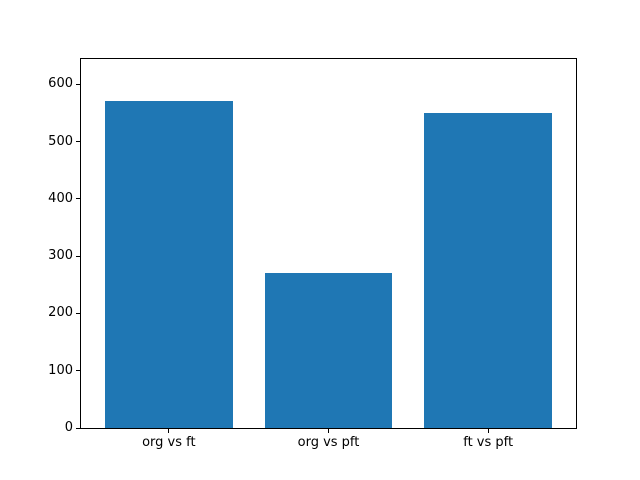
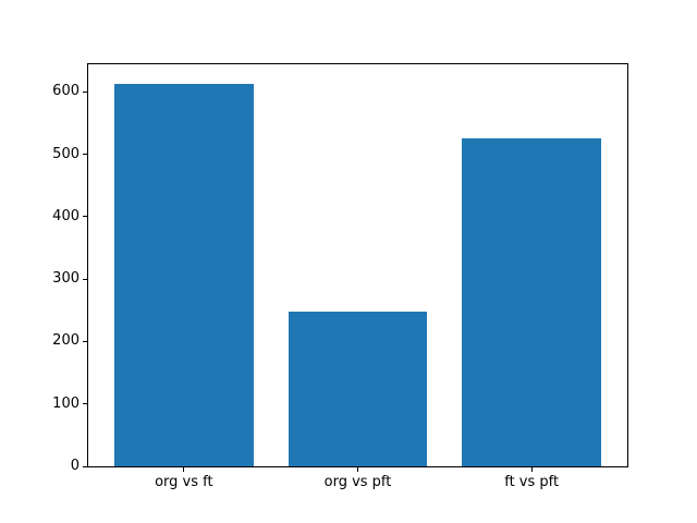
org vs ft: 570 -> 610
org vs pft: 270 -> 250
ft vs pft: 550 -> 520
